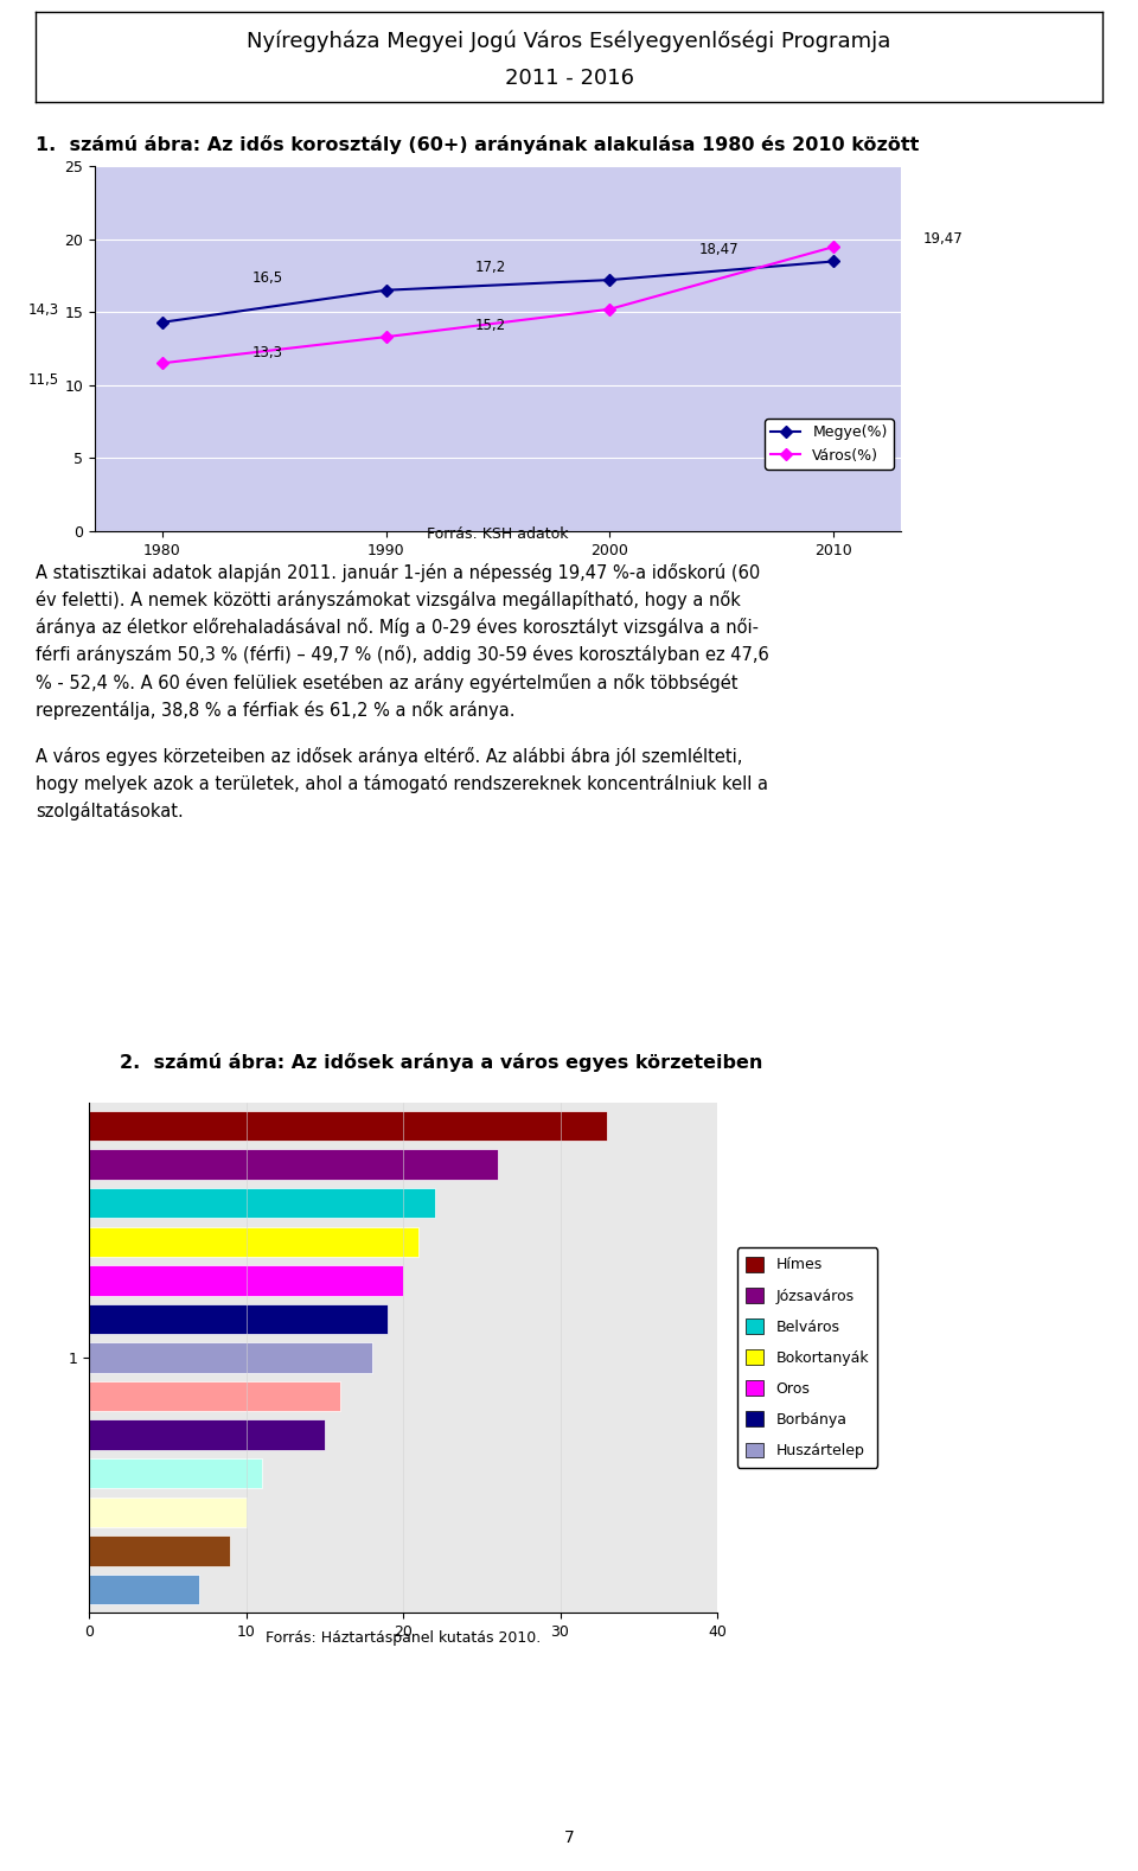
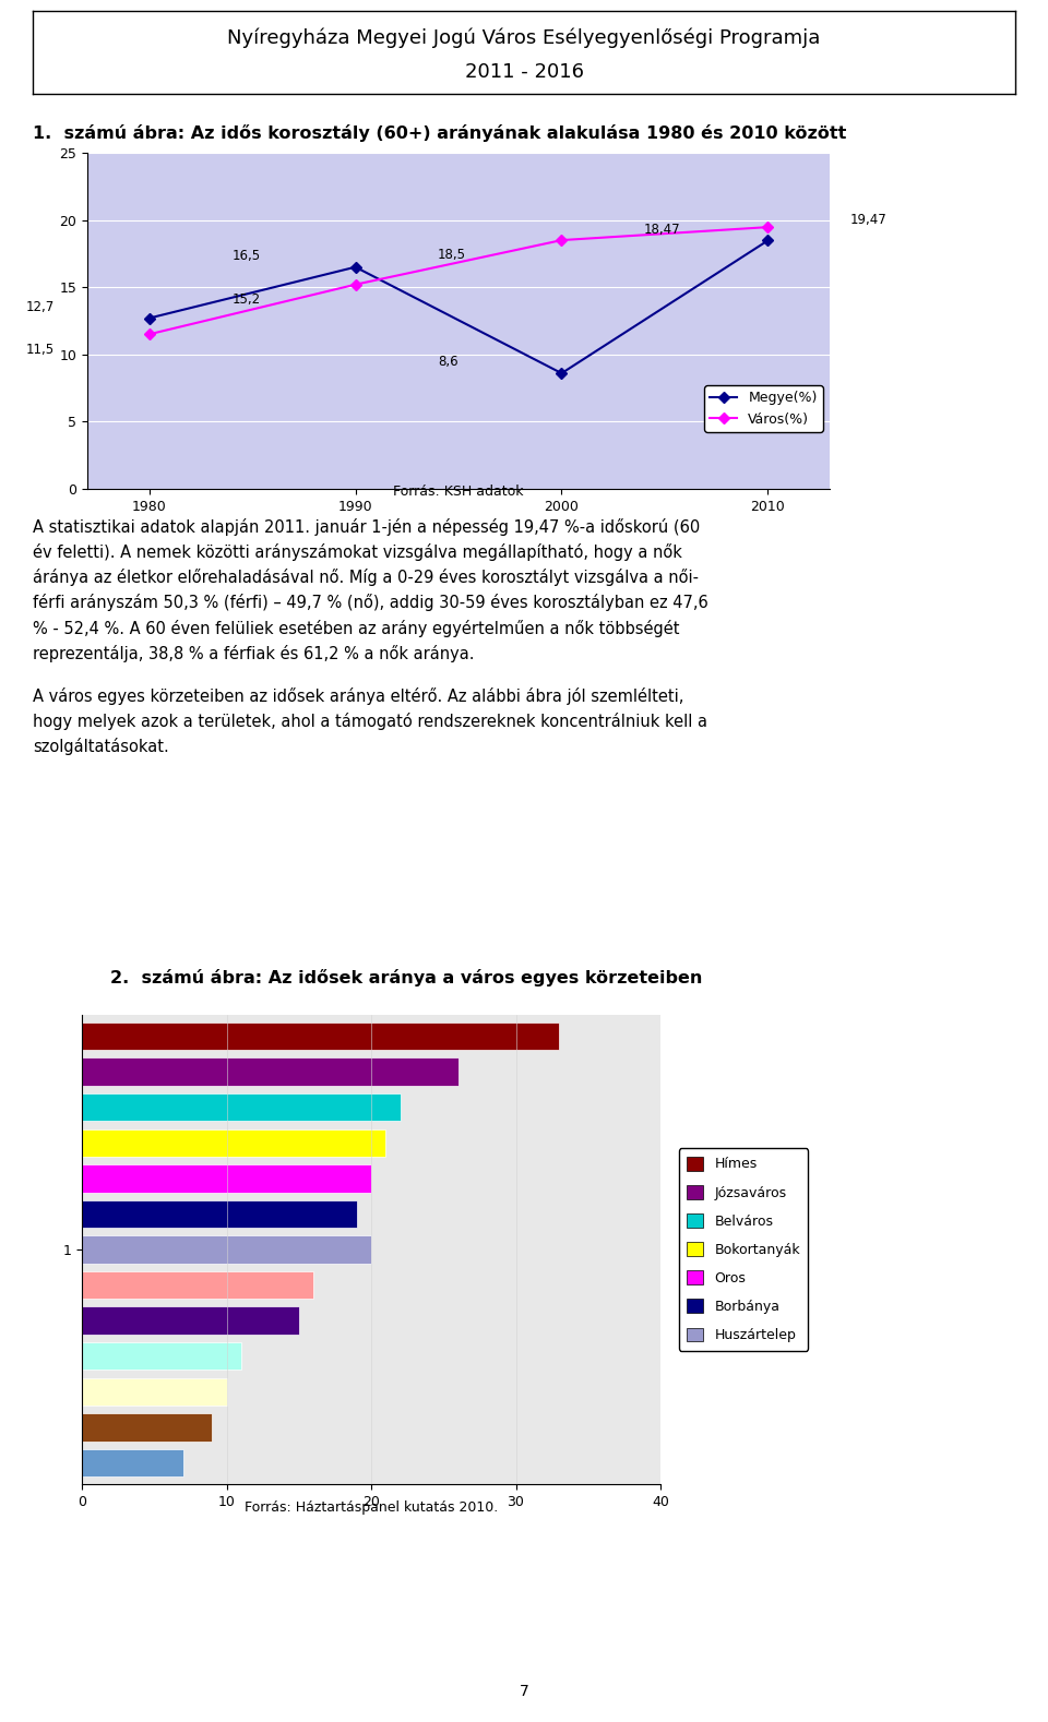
Megye(%)/1980: 14,3 -> 12,7
Város(%)/1990: 13,3 -> 15,2
Megye(%)/2000: 17,2 -> 8,6
Város(%)/2000: 15,2 -> 18,5
1: 18 -> 20
